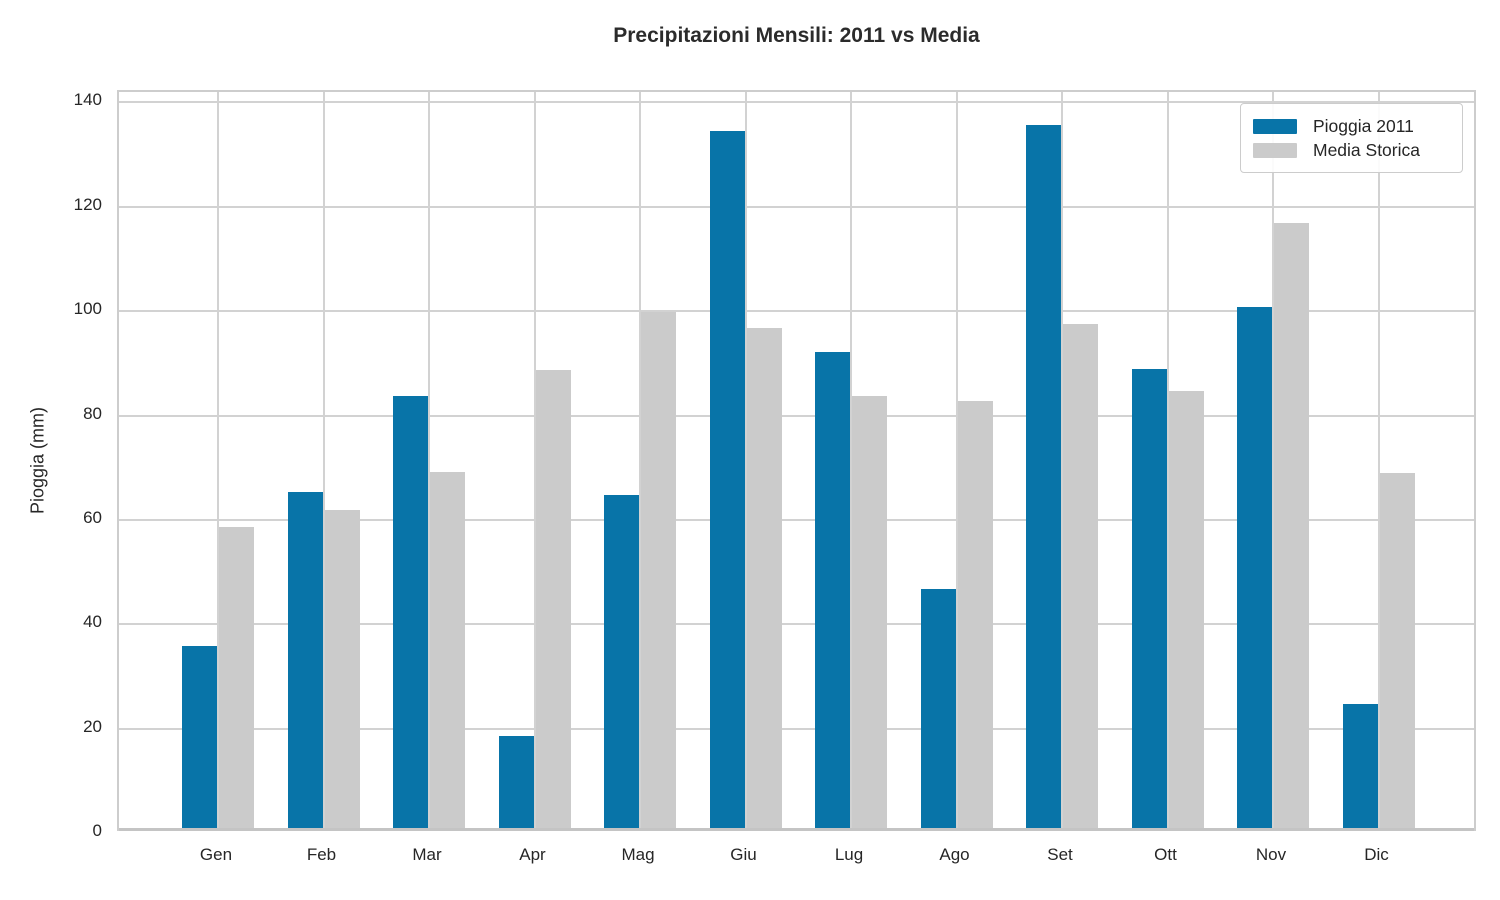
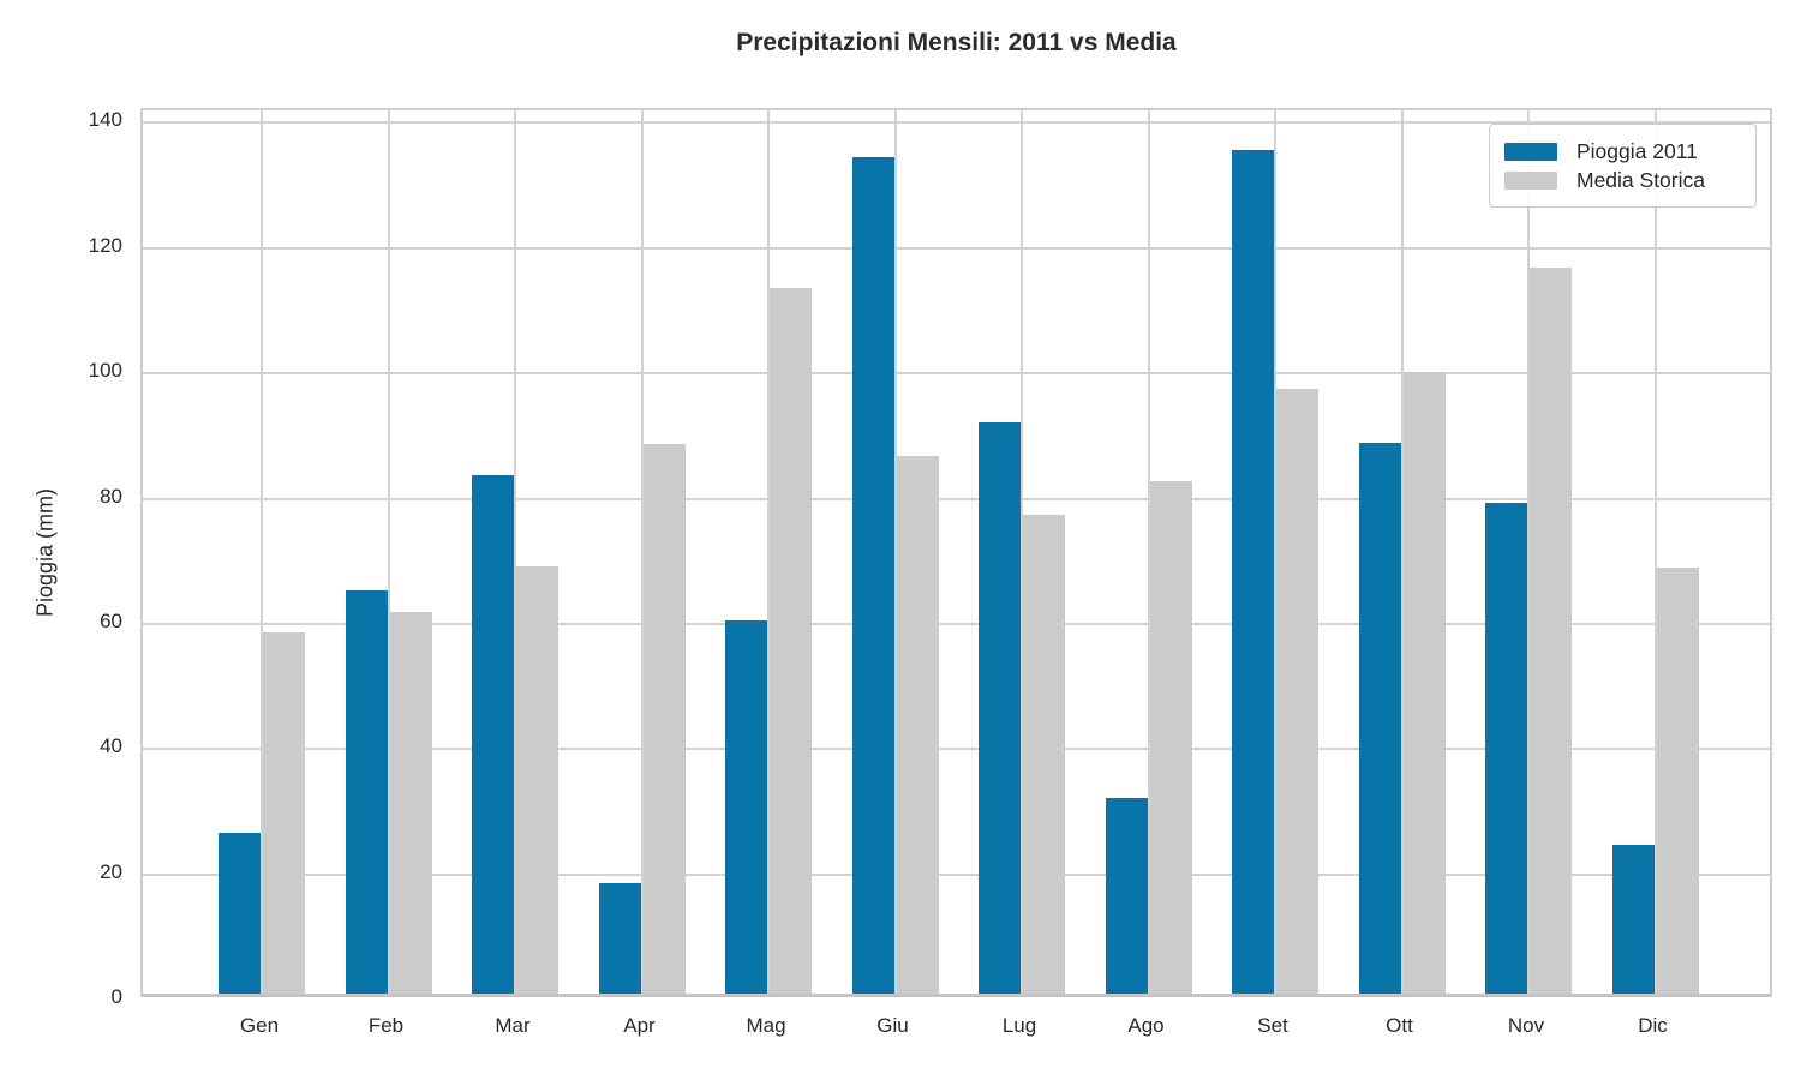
Pioggia 2011/Gen: 35 -> 26
Pioggia 2011/Mag: 64 -> 60
Media Storica/Mag: 99 -> 113
Media Storica/Giu: 96 -> 86
Media Storica/Lug: 83 -> 77
Pioggia 2011/Ago: 46 -> 32
Media Storica/Ott: 84 -> 100
Pioggia 2011/Nov: 100 -> 78
